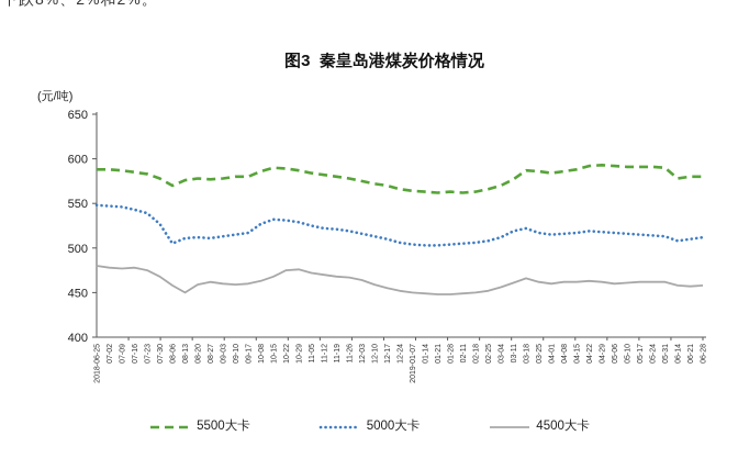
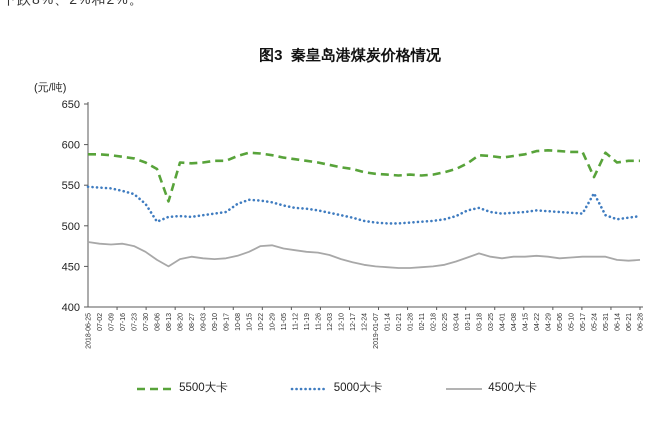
5500大卡/08-13: 580 -> 530
5500大卡/05-24: 590 -> 560
5000大卡/05-24: 510 -> 540
